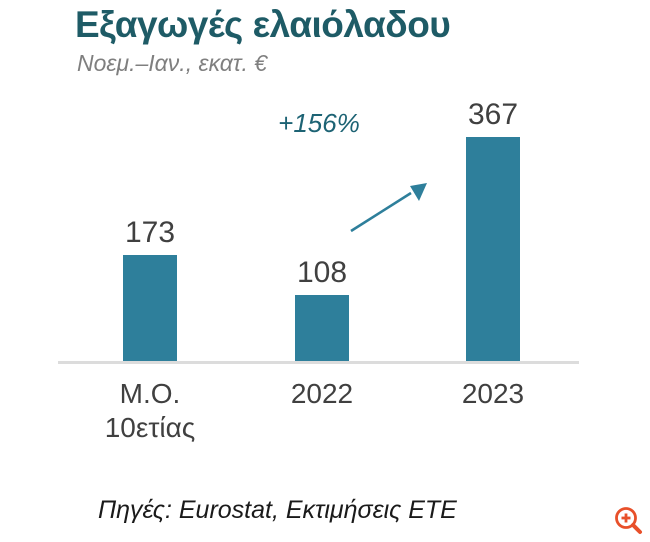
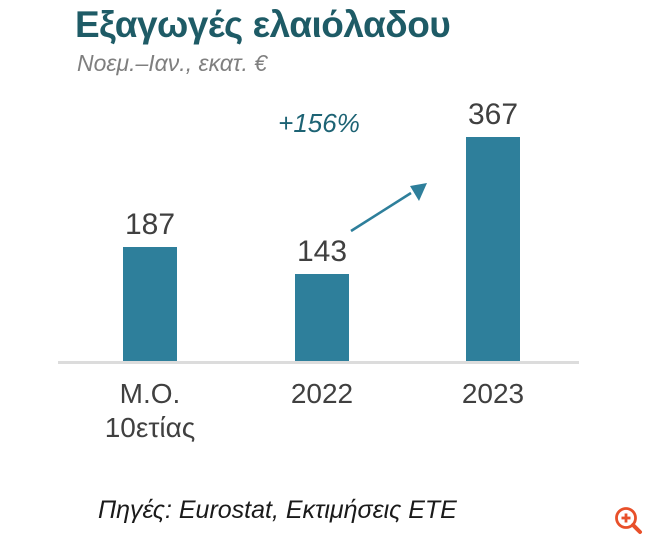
Μ.Ο. 10ετίας: 173 -> 187
2022: 108 -> 143
